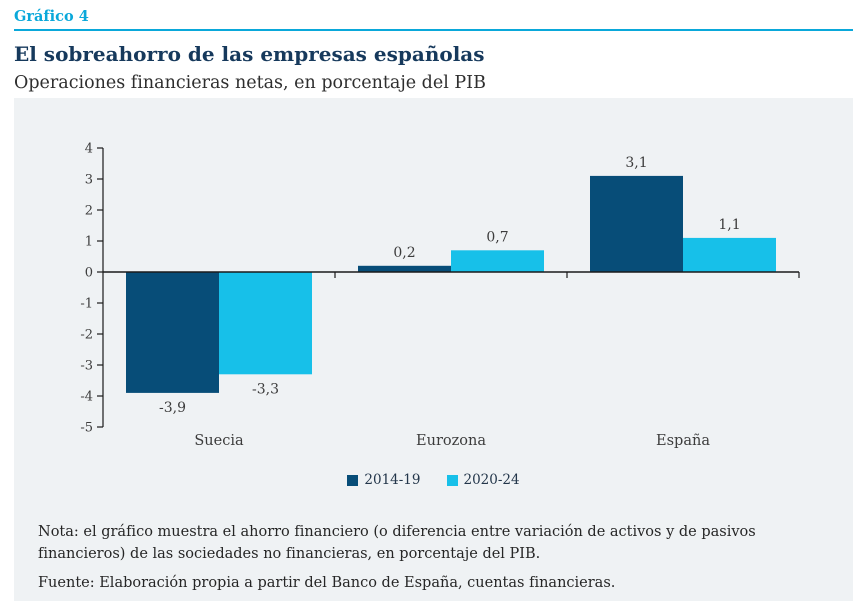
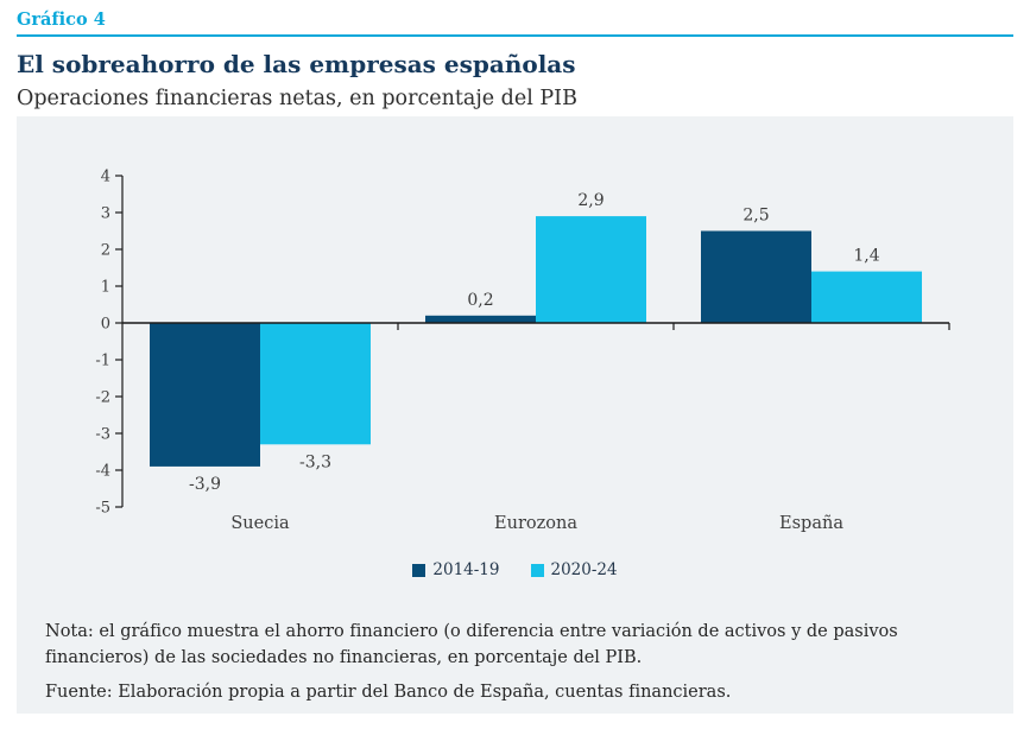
2020-24/Eurozona: 0,7 -> 2,9
2014-19/España: 3,1 -> 2,5
2020-24/España: 1,1 -> 1,4
